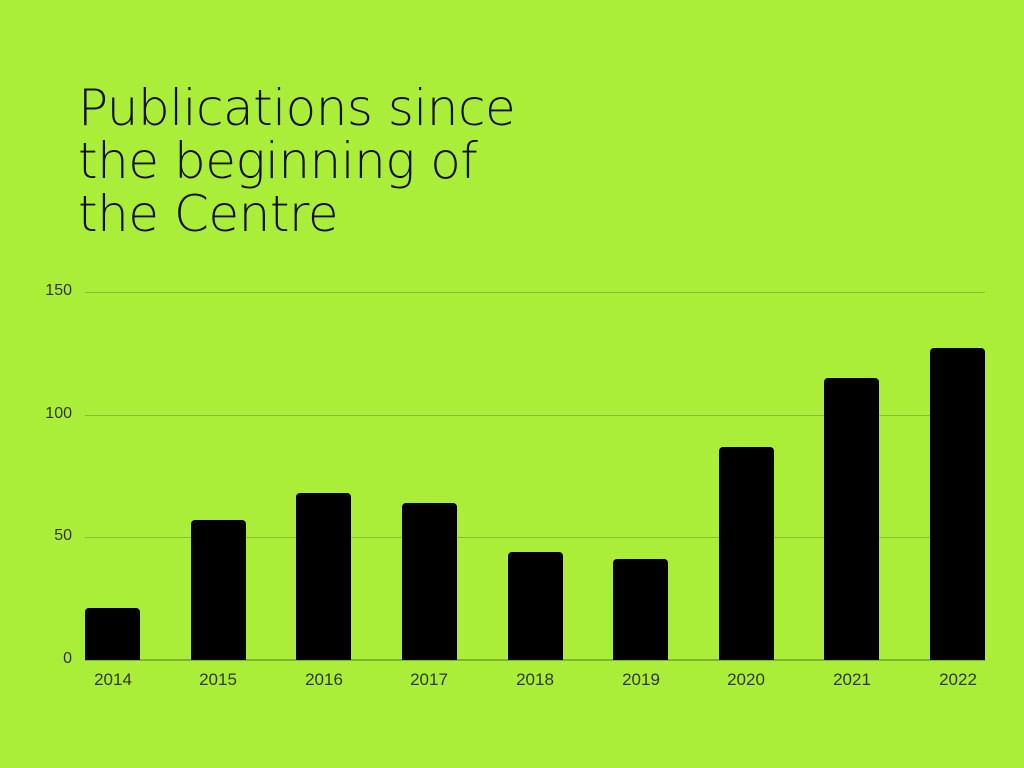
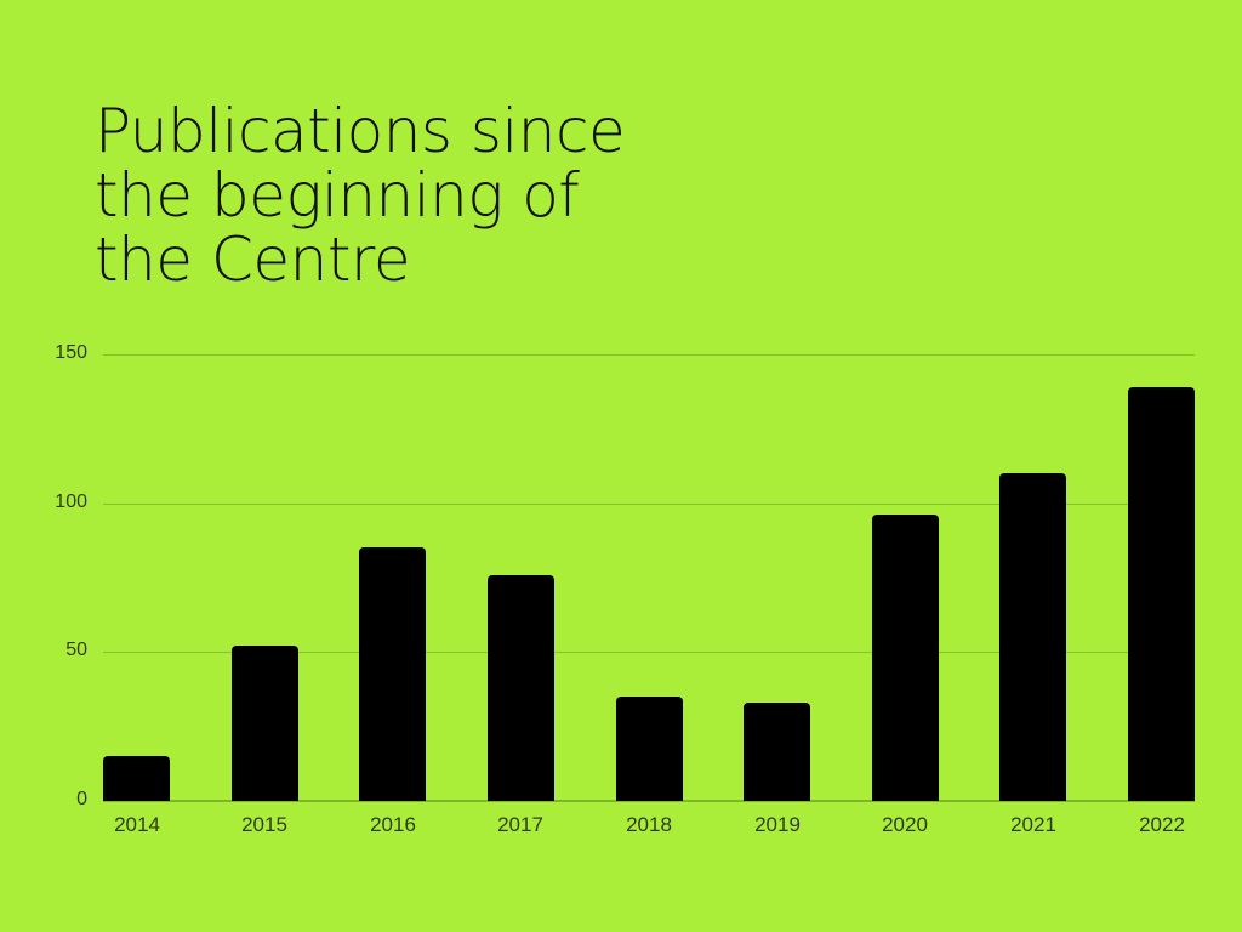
2014: 21 -> 15
2015: 57 -> 52
2016: 68 -> 85
2017: 64 -> 76
2018: 44 -> 35
2019: 41 -> 33
2020: 87 -> 96
2021: 115 -> 110
2022: 127 -> 139
